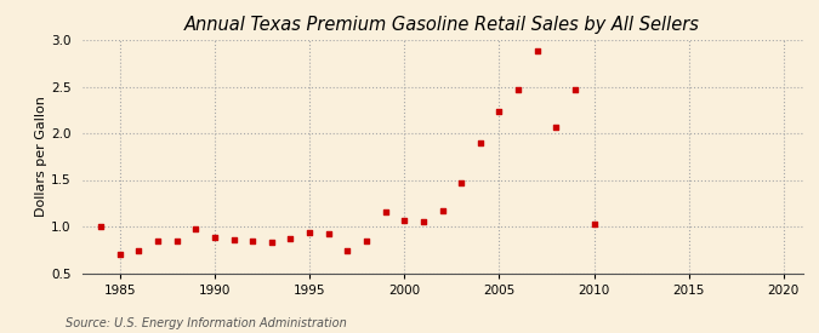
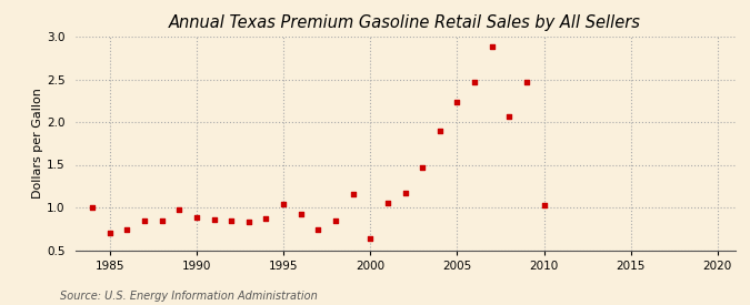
1995: 0.93 -> 1.04
2000: 1.07 -> 0.64
